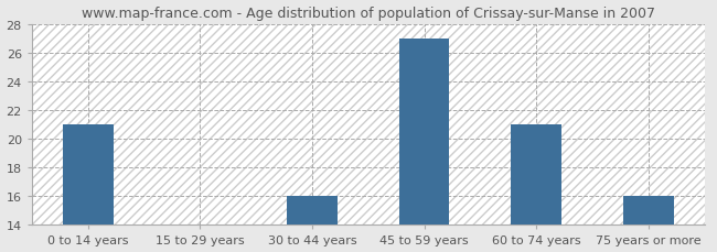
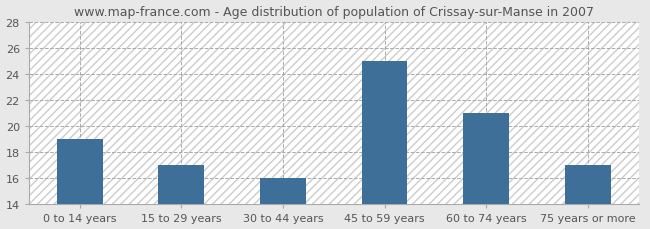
0 to 14 years: 21 -> 19
15 to 29 years: 14 -> 17
45 to 59 years: 27 -> 25
75 years or more: 16 -> 17
